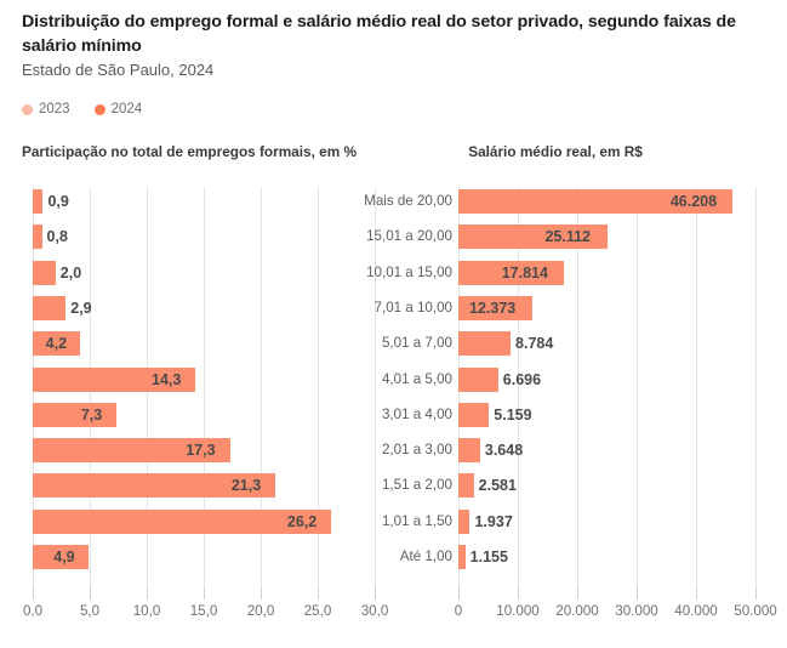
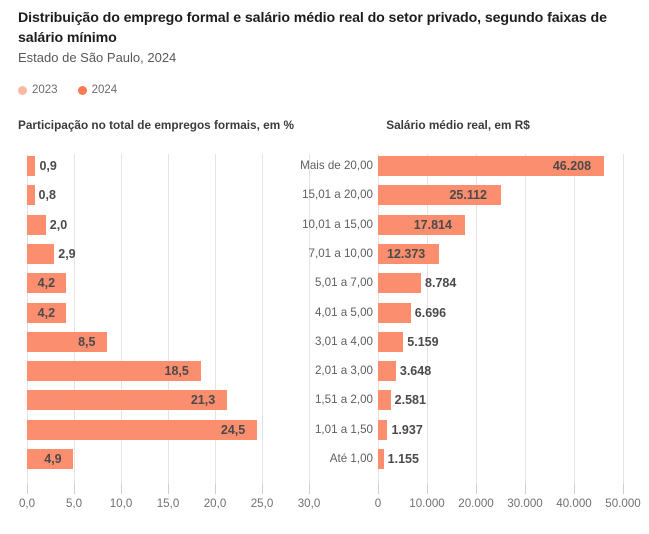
Participação no total de empregos formais, em %/4,01 a 5,00: 14,3 -> 4,2
Participação no total de empregos formais, em %/3,01 a 4,00: 7,3 -> 8,5
Participação no total de empregos formais, em %/2,01 a 3,00: 17,3 -> 18,5
Participação no total de empregos formais, em %/1,01 a 1,50: 26,2 -> 24,5
